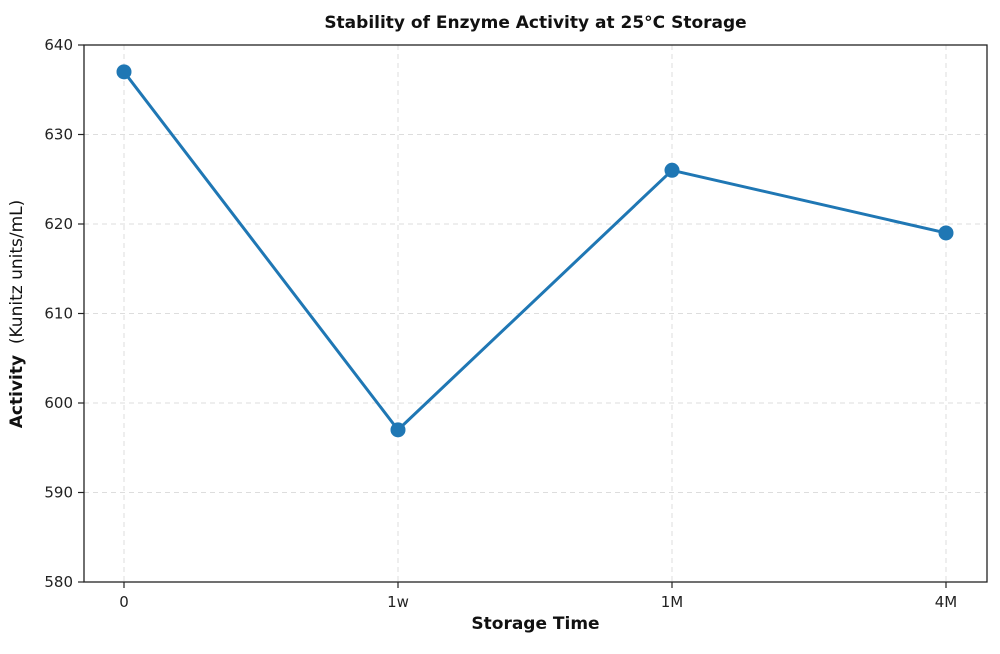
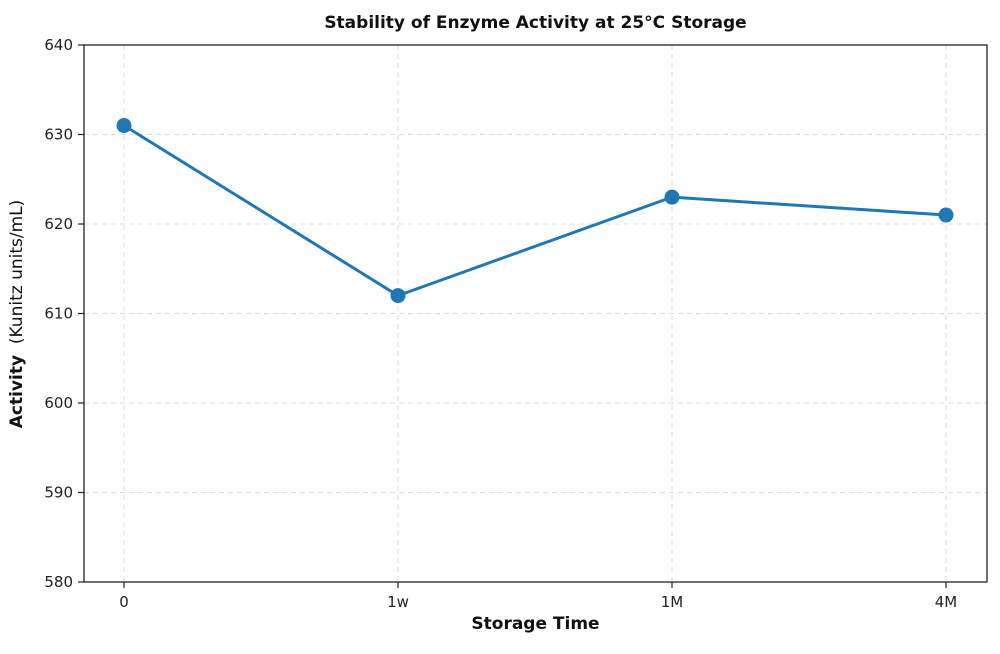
0: 637 -> 631
1w: 597 -> 612
1M: 626 -> 623
4M: 619 -> 621
